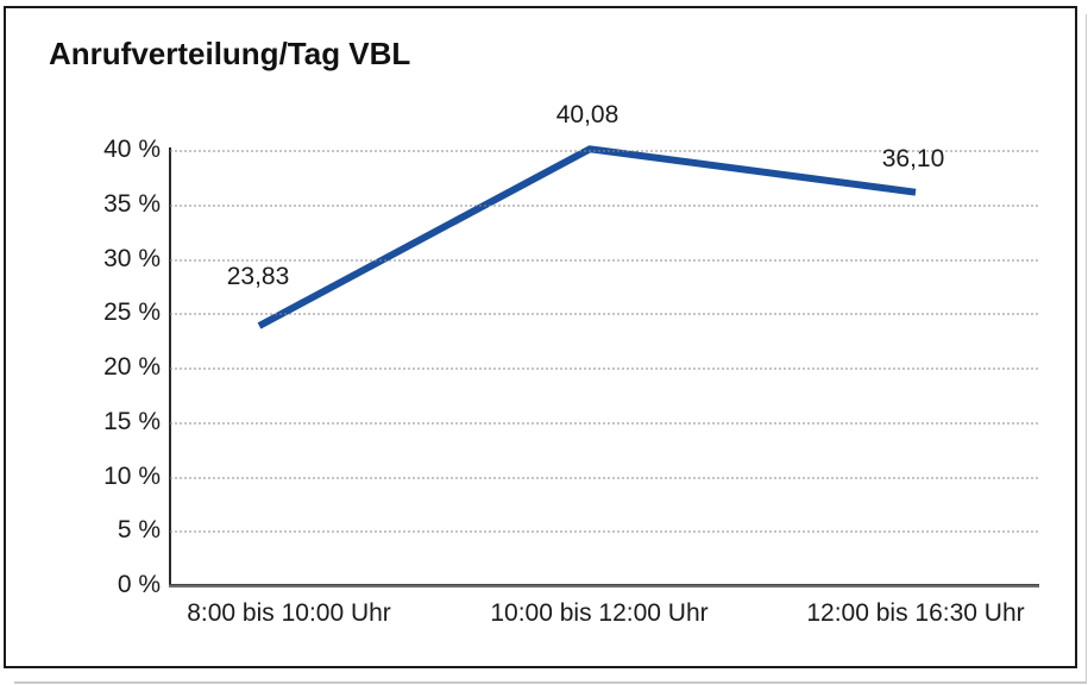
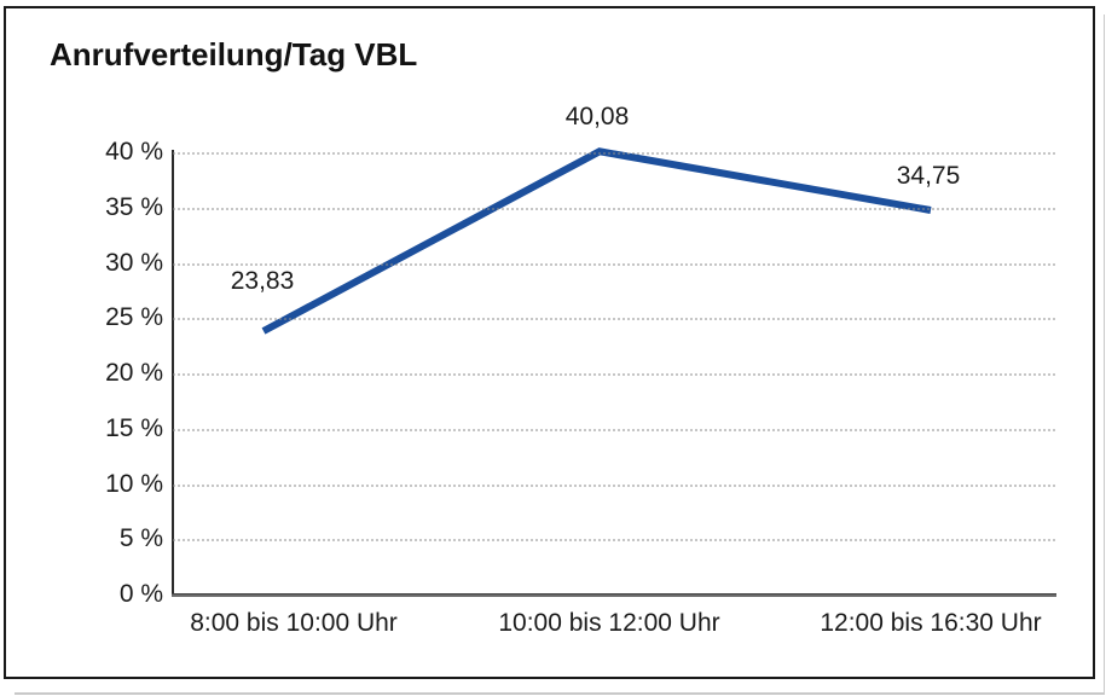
12:00 bis 16:30 Uhr: 36,10 -> 34,75
